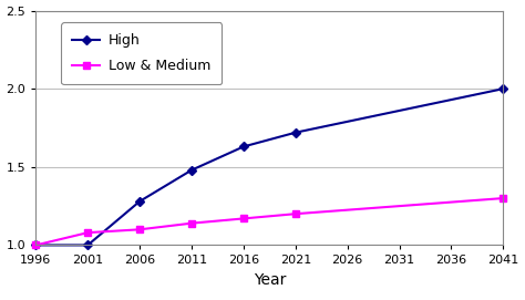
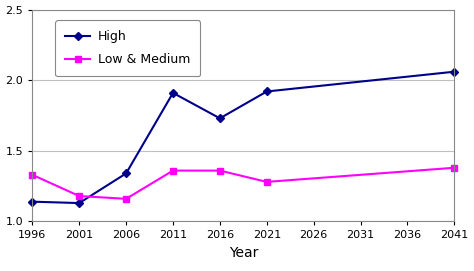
High/1996: 1.00 -> 1.14
Low & Medium/1996: 1.00 -> 1.33
High/2001: 1.00 -> 1.13
Low & Medium/2001: 1.08 -> 1.18
High/2006: 1.28 -> 1.34
Low & Medium/2006: 1.10 -> 1.16
High/2011: 1.48 -> 1.91
Low & Medium/2011: 1.14 -> 1.36
High/2016: 1.63 -> 1.73
Low & Medium/2016: 1.17 -> 1.36
High/2021: 1.72 -> 1.92
Low & Medium/2021: 1.20 -> 1.28
High/2041: 2.00 -> 2.06
Low & Medium/2041: 1.30 -> 1.38
